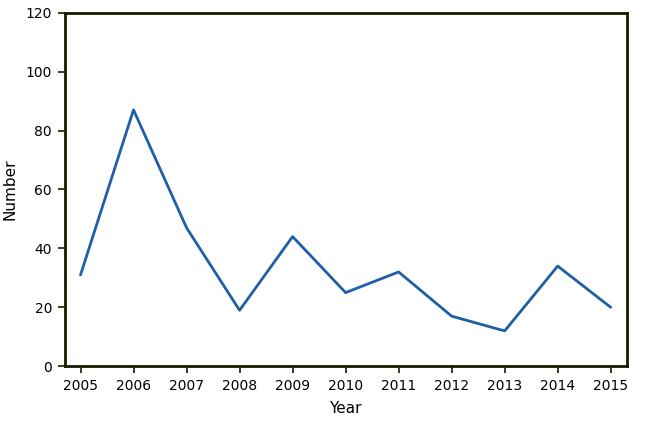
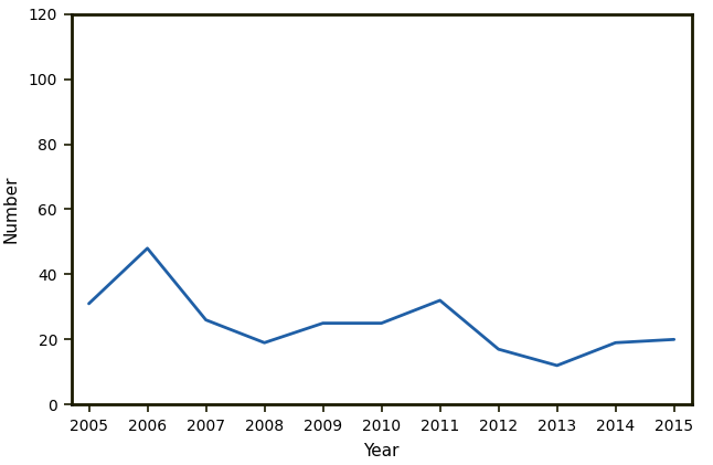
2006: 87 -> 48
2007: 47 -> 26
2009: 44 -> 25
2014: 34 -> 19
